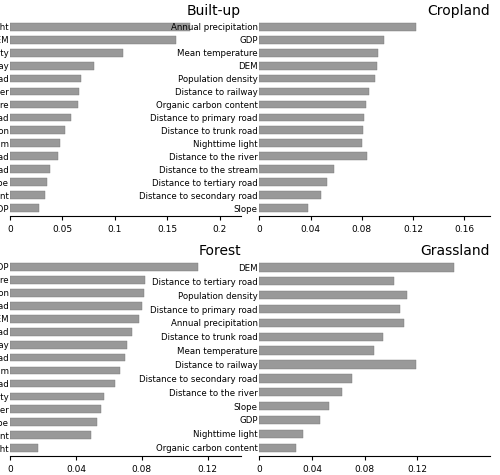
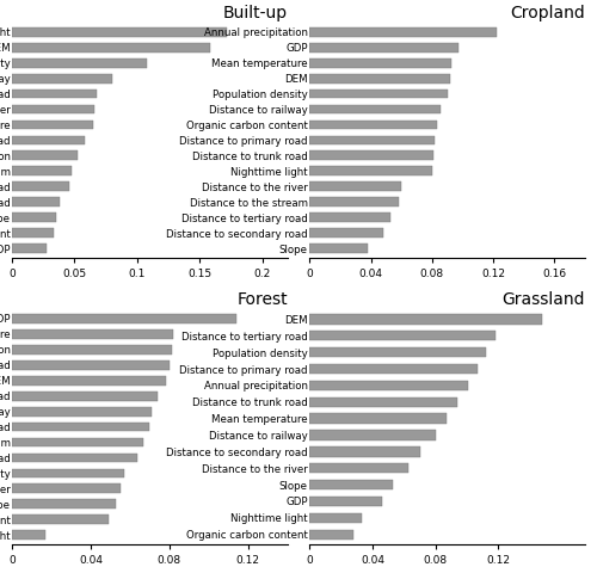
Cropland/Distance to the river: 0.084 -> 0.060
Grassland/Distance to tertiary road: 0.102 -> 0.118
Grassland/Annual precipitation: 0.110 -> 0.101
Grassland/Distance to railway: 0.119 -> 0.080
